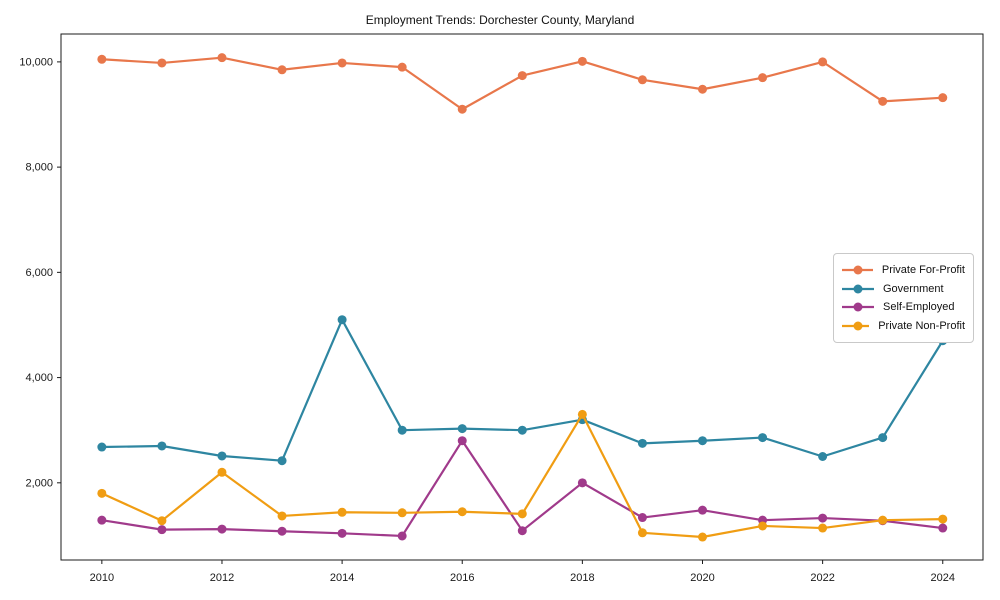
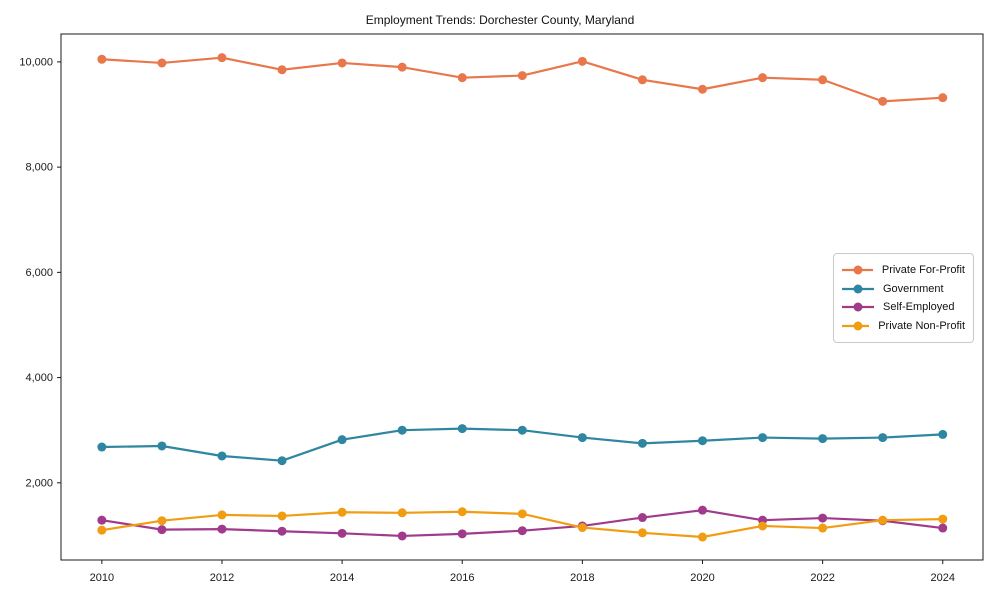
Private Non-Profit/2010: 1800 -> 1100
Private Non-Profit/2012: 2200 -> 1400
Government/2014: 5100 -> 2800
Private For-Profit/2016: 9100 -> 9700
Self-Employed/2016: 2800 -> 1000
Government/2018: 3200 -> 2900
Self-Employed/2018: 2000 -> 1200
Private Non-Profit/2018: 3300 -> 1200
Private For-Profit/2022: 10000 -> 9700
Government/2022: 2500 -> 2800
Government/2024: 4700 -> 2900
